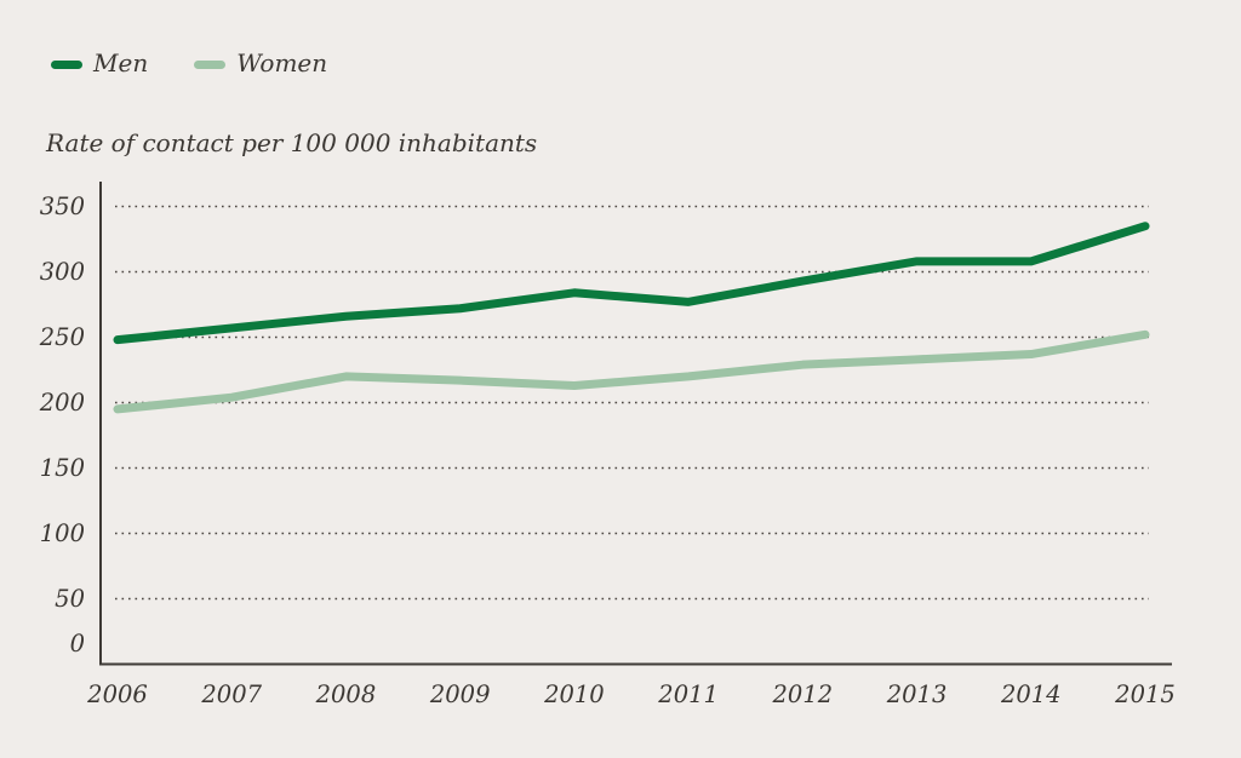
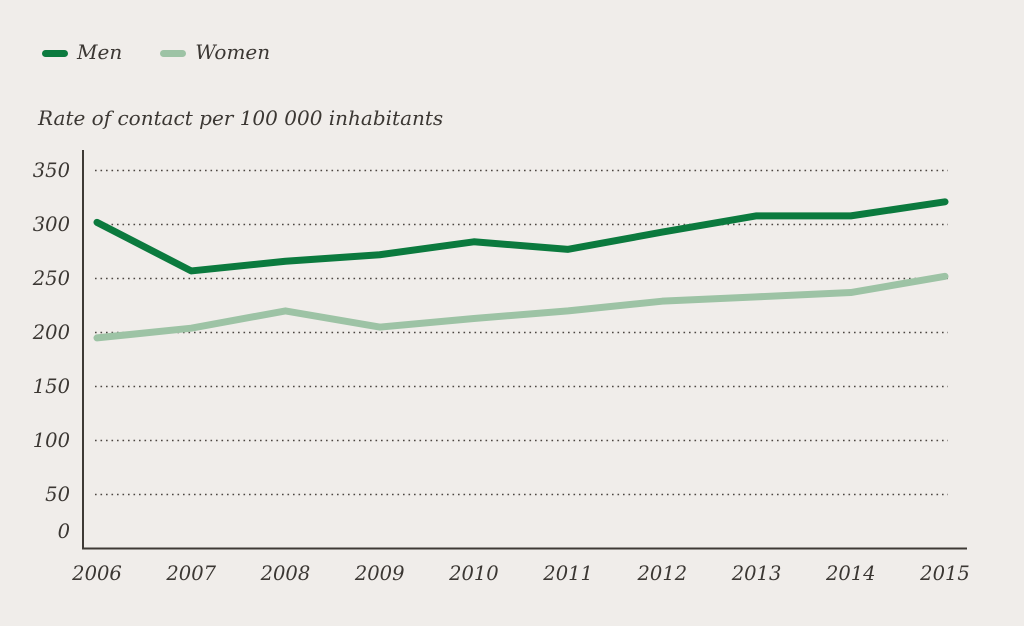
Men/2006: 248 -> 302
Women/2009: 217 -> 205
Men/2015: 335 -> 321
